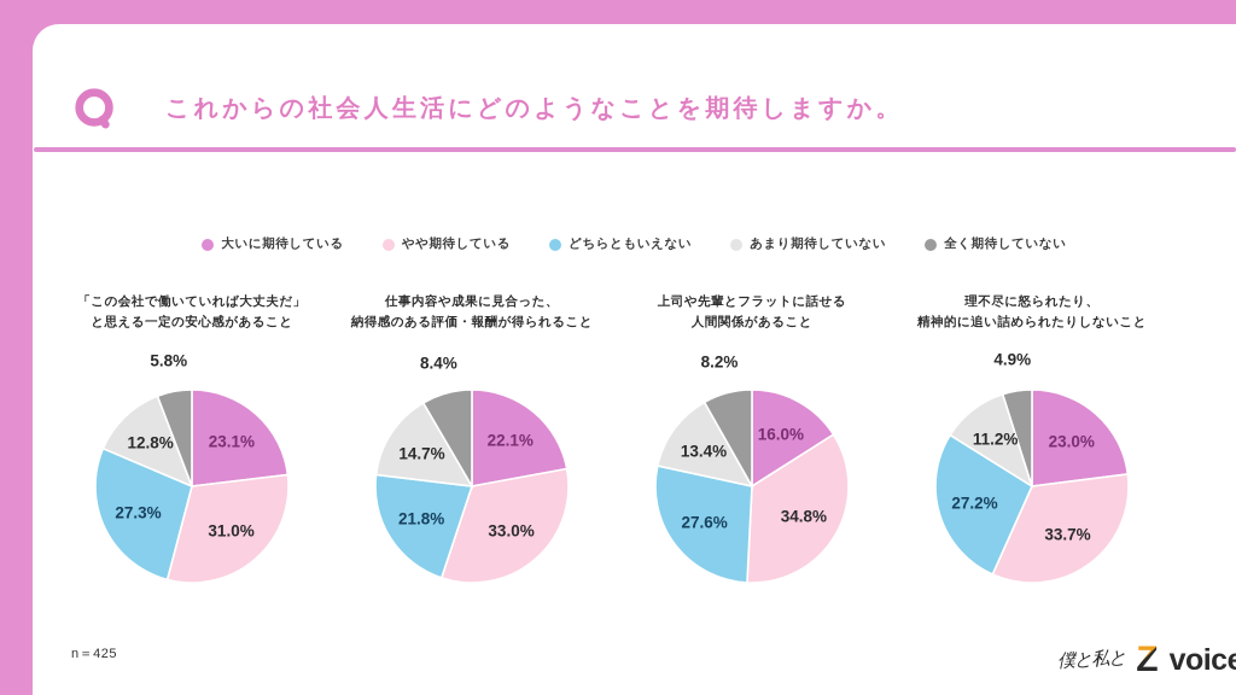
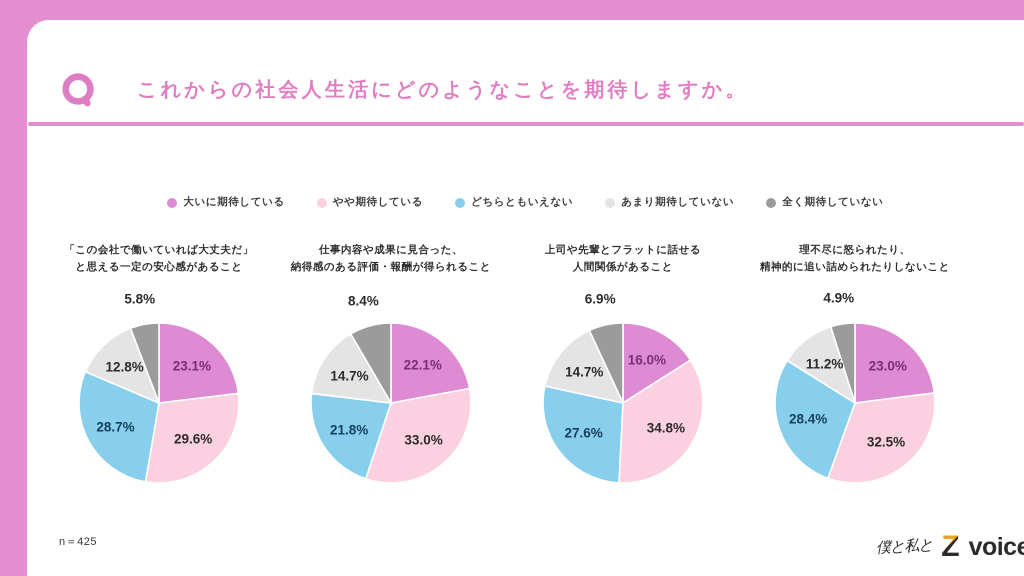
「この会社で働いていれば大丈夫だ」 と思える一定の安心感があること/やや期待している: 31.0% -> 29.6%
「この会社で働いていれば大丈夫だ」 と思える一定の安心感があること/どちらともいえない: 27.3% -> 28.7%
上司や先輩とフラットに話せる 人間関係があること/あまり期待していない: 13.4% -> 14.7%
上司や先輩とフラットに話せる 人間関係があること/全く期待していない: 8.2% -> 6.9%
理不尽に怒られたり、 精神的に追い詰められたりしないこと/やや期待している: 33.7% -> 32.5%
理不尽に怒られたり、 精神的に追い詰められたりしないこと/どちらともいえない: 27.2% -> 28.4%
